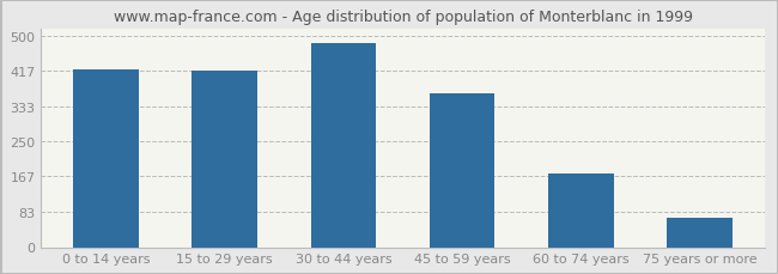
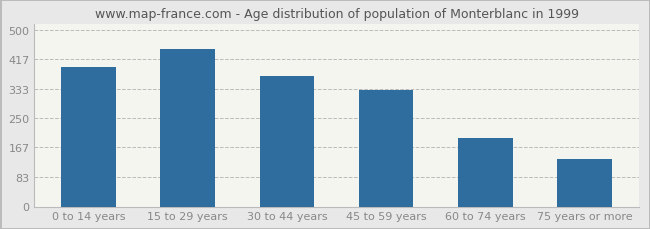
0 to 14 years: 420 -> 395
15 to 29 years: 418 -> 445
30 to 44 years: 481 -> 370
45 to 59 years: 362 -> 330
60 to 74 years: 175 -> 195
75 years or more: 68 -> 135
